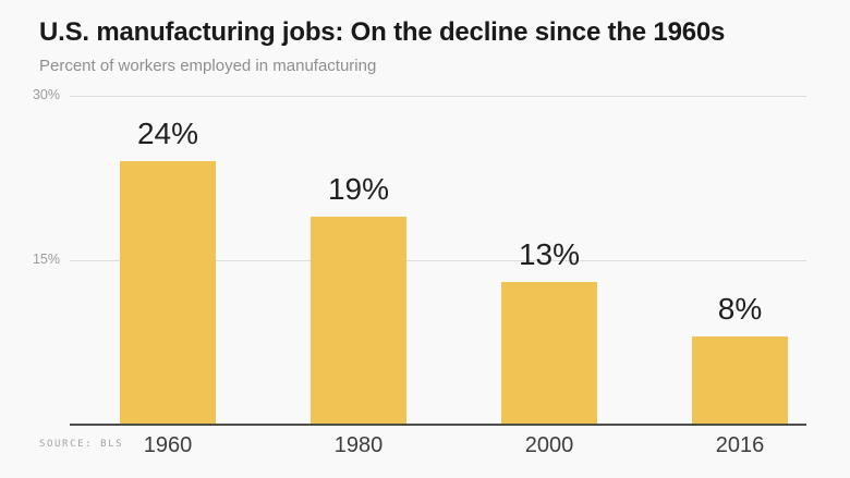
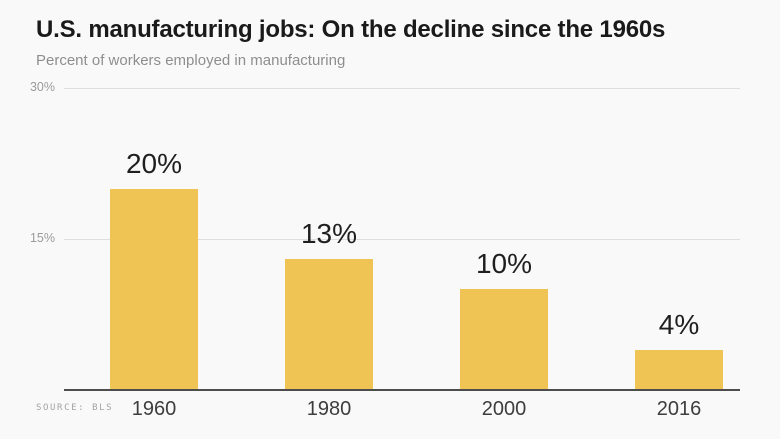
1960: 24% -> 20%
1980: 19% -> 13%
2000: 13% -> 10%
2016: 8% -> 4%
